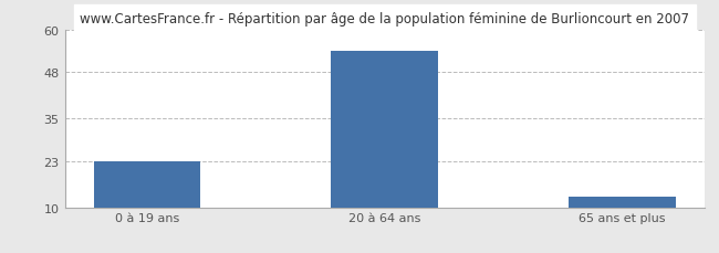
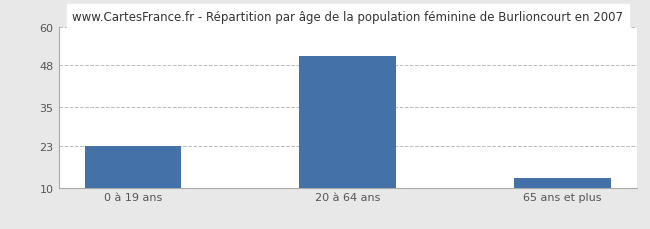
20 à 64 ans: 54 -> 51
